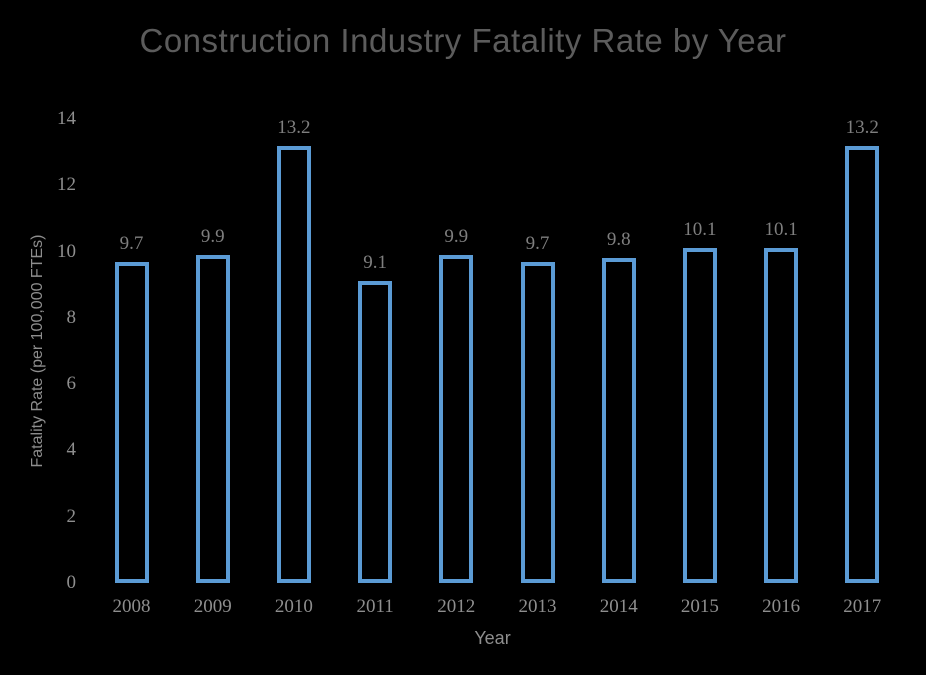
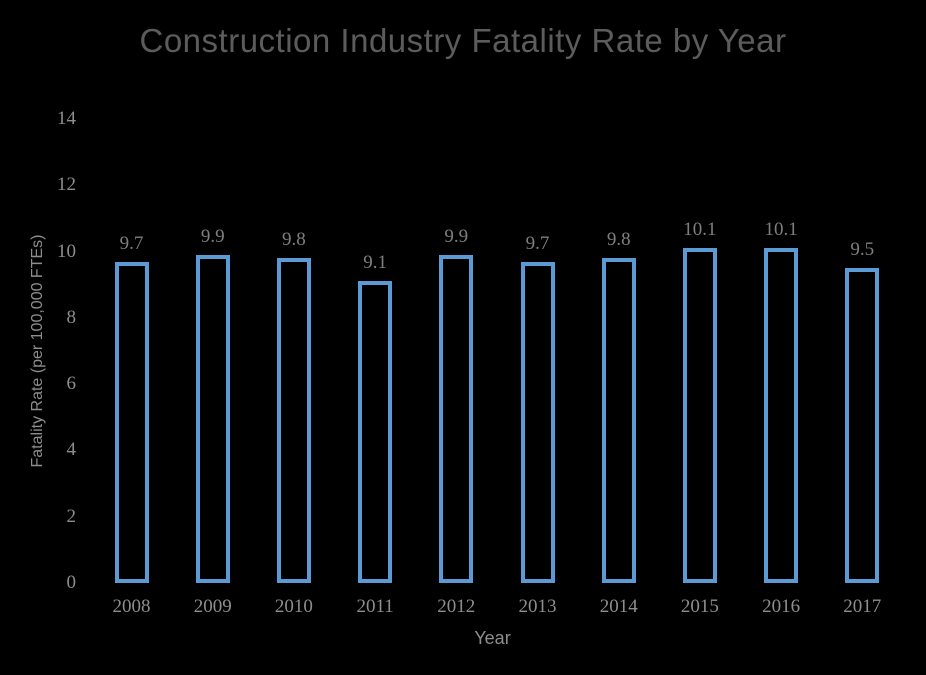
2010: 13.2 -> 9.8
2017: 13.2 -> 9.5
